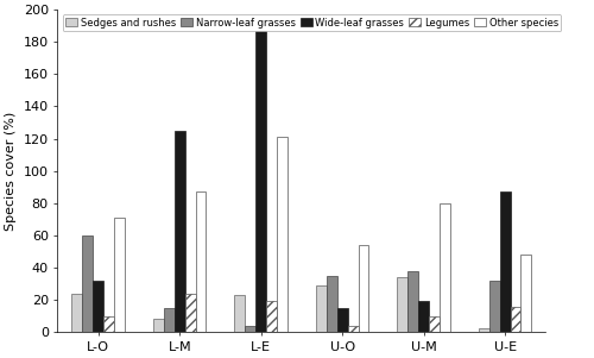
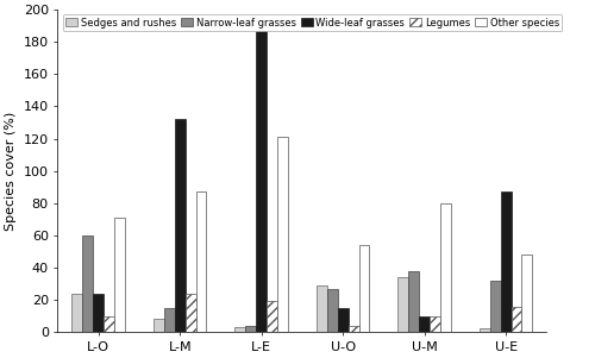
Wide-leaf grasses/L-O: 32 -> 24
Wide-leaf grasses/L-M: 125 -> 132
Sedges and rushes/L-E: 23 -> 3
Narrow-leaf grasses/U-O: 35 -> 27
Wide-leaf grasses/U-M: 19 -> 10
